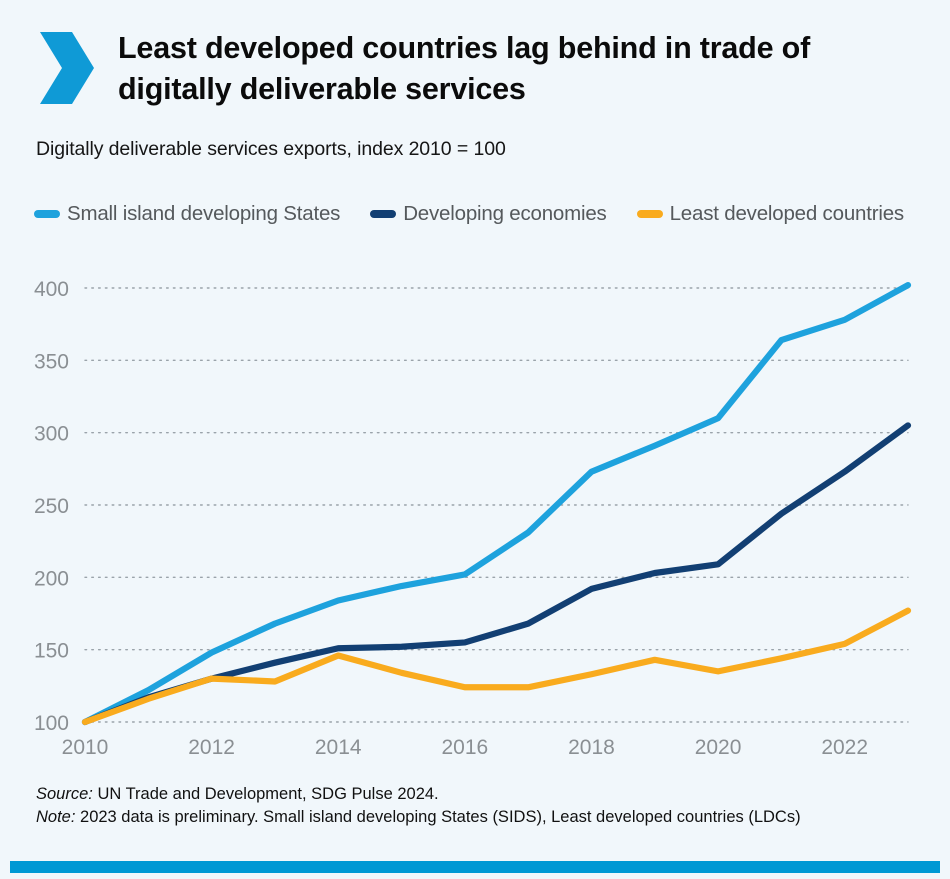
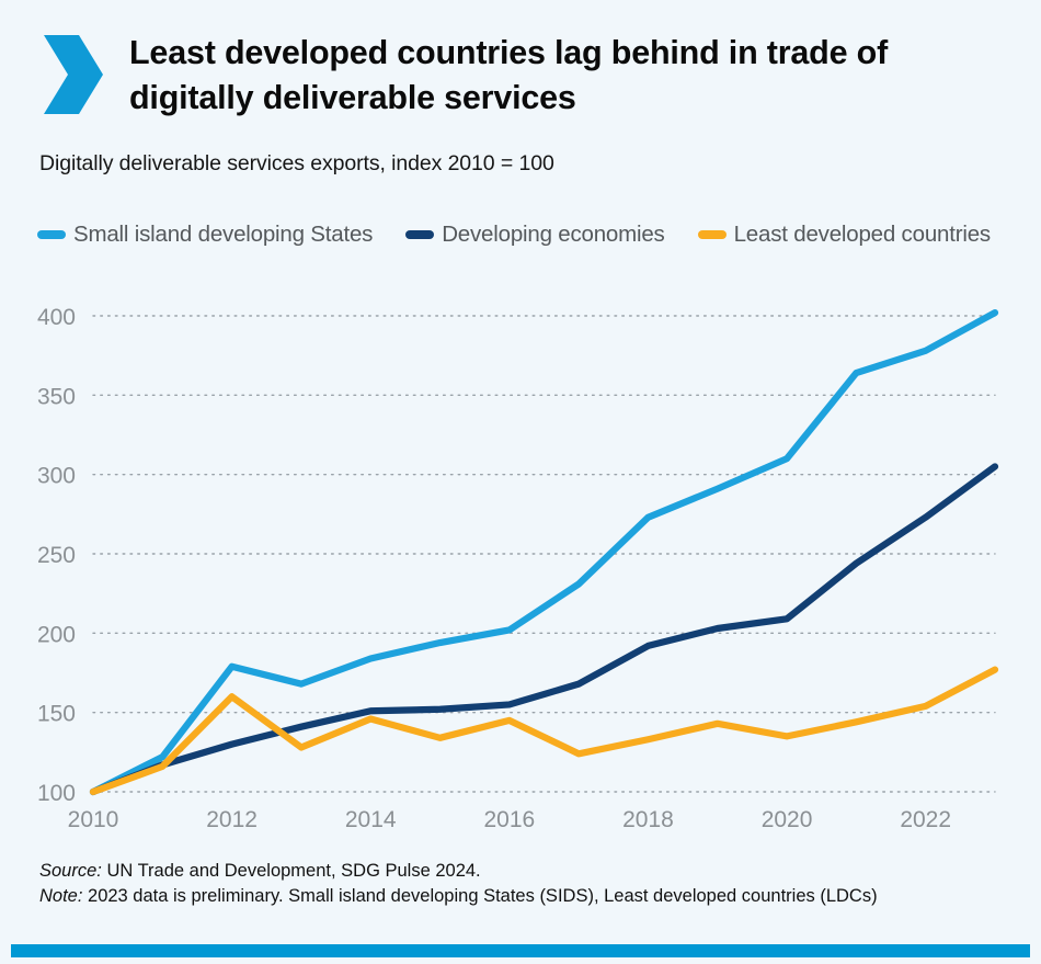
Small island developing States/2012: 148 -> 179
Least developed countries/2012: 130 -> 160
Least developed countries/2016: 124 -> 145
